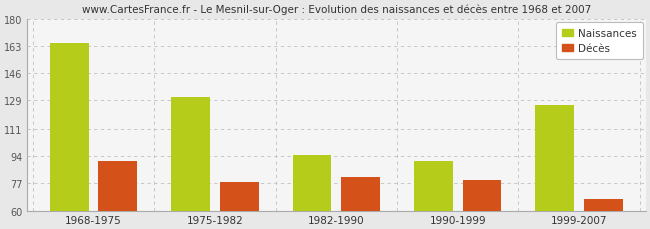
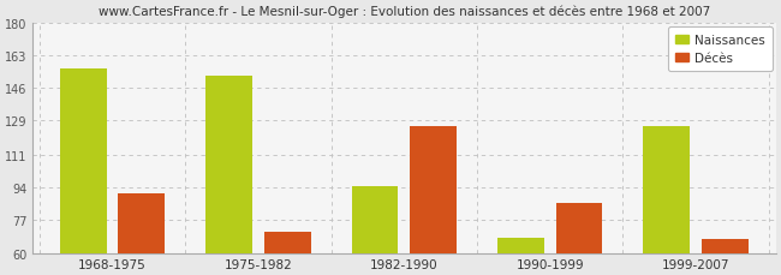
Naissances/1968-1975: 165 -> 156
Naissances/1975-1982: 131 -> 152
Décès/1975-1982: 78 -> 71
Décès/1982-1990: 81 -> 126
Naissances/1990-1999: 91 -> 68
Décès/1990-1999: 79 -> 86
